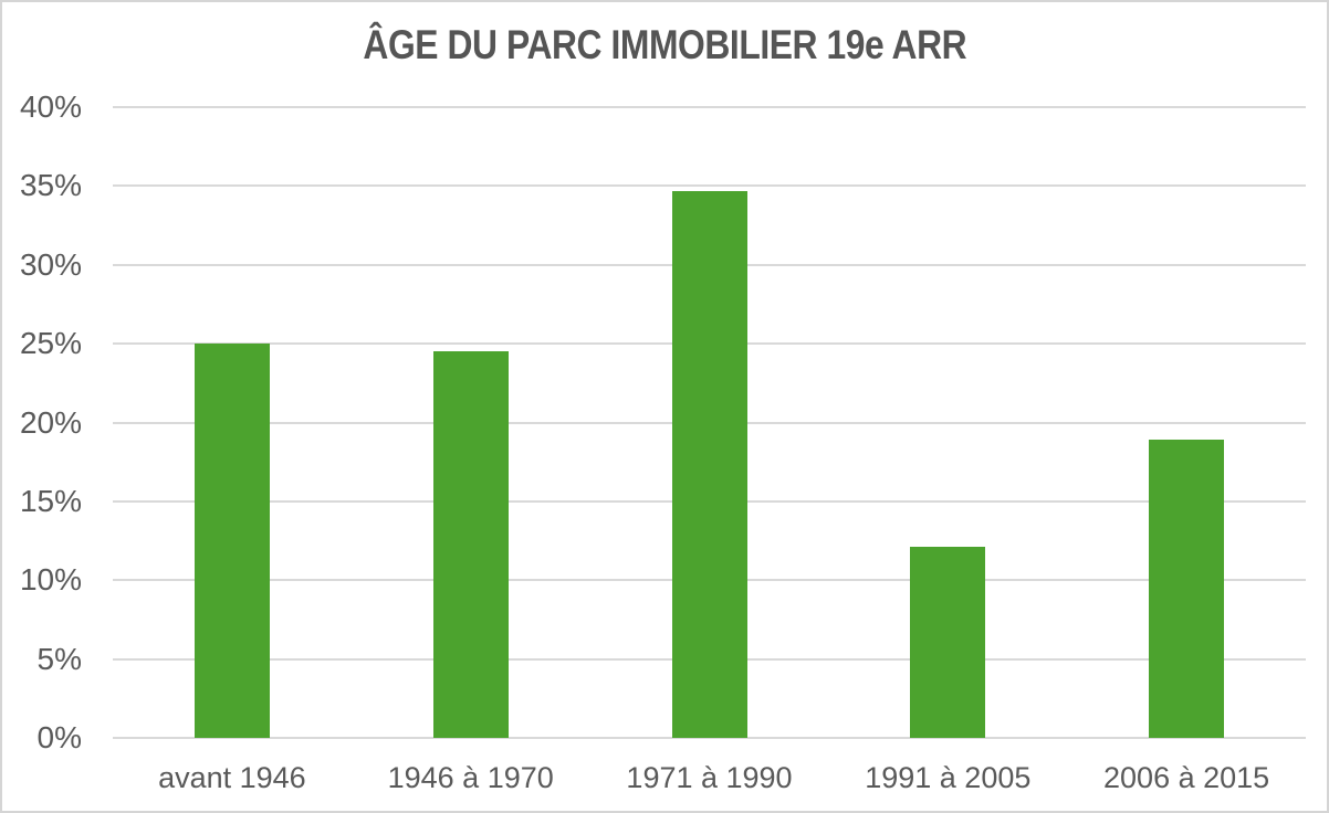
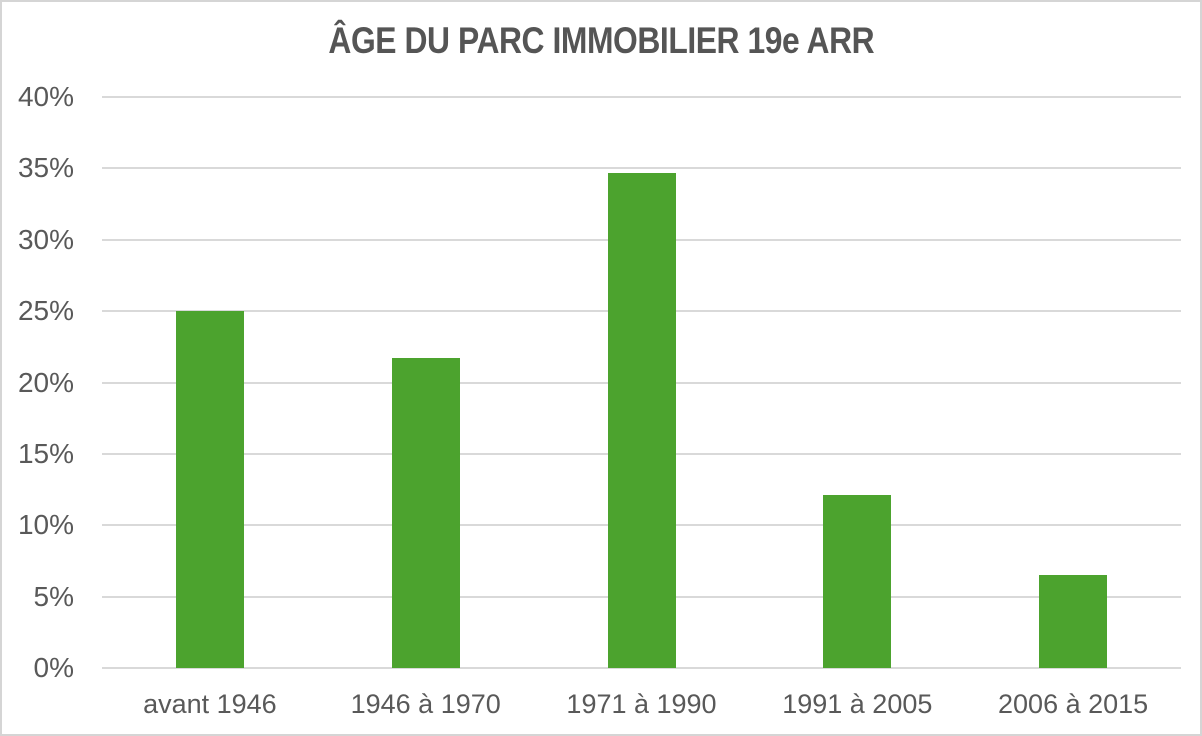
1946 à 1970: 24.5% -> 21.7%
2006 à 2015: 18.9% -> 6.5%
